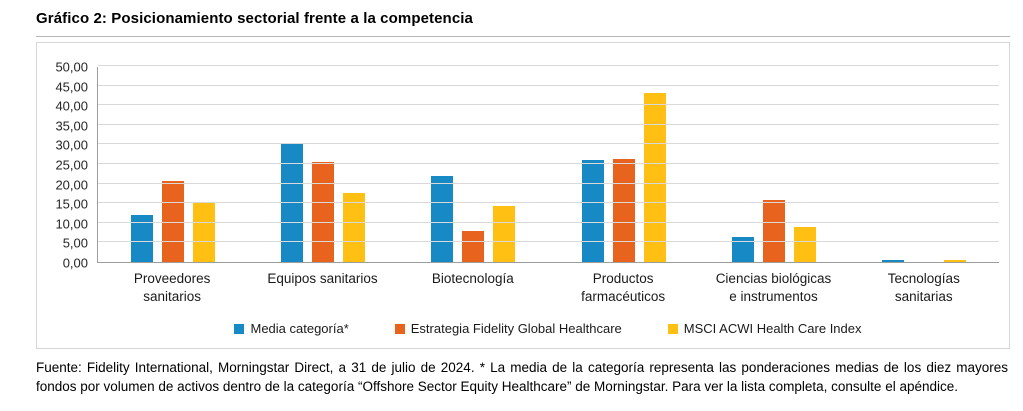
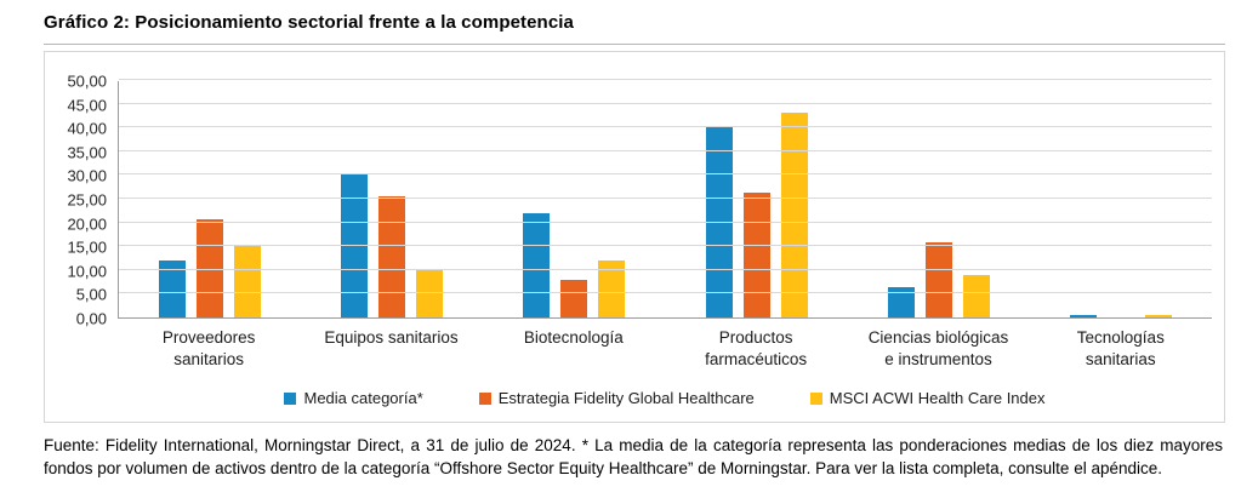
MSCI ACWI Health Care Index/Equipos sanitarios: 18 -> 10
MSCI ACWI Health Care Index/Biotecnología: 14 -> 12
Media categoría*/Productos farmacéuticos: 26 -> 40
